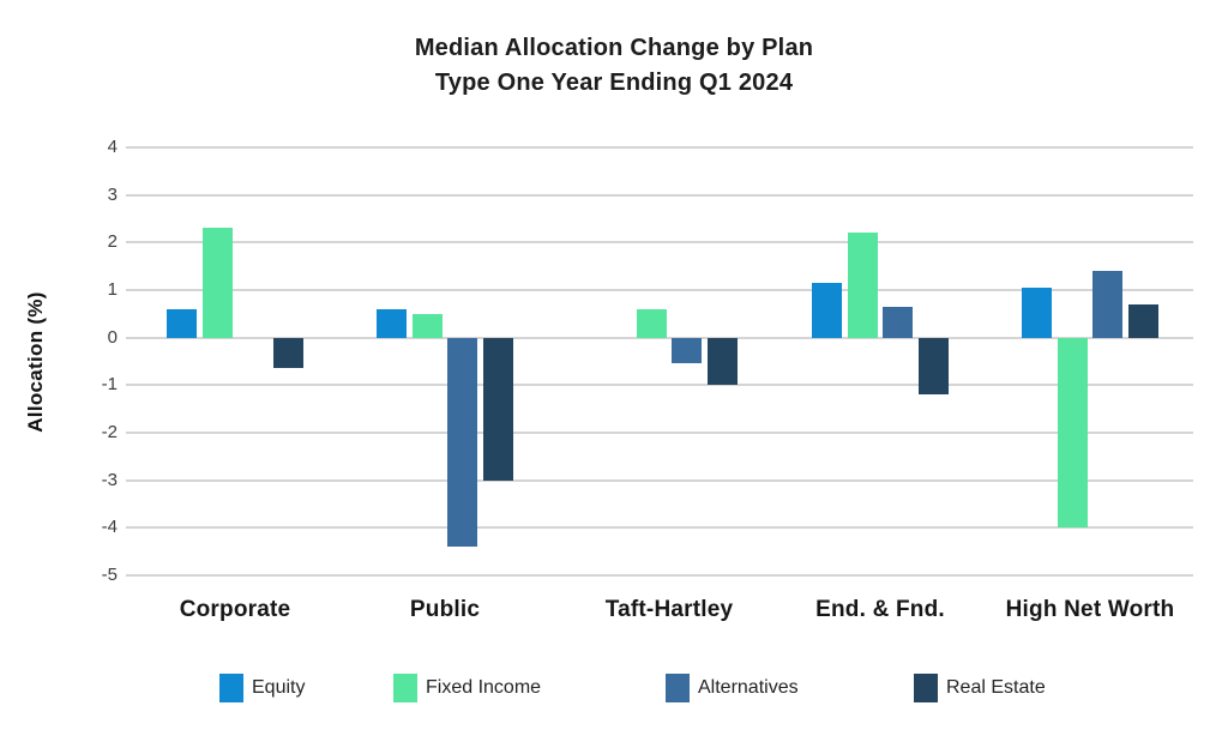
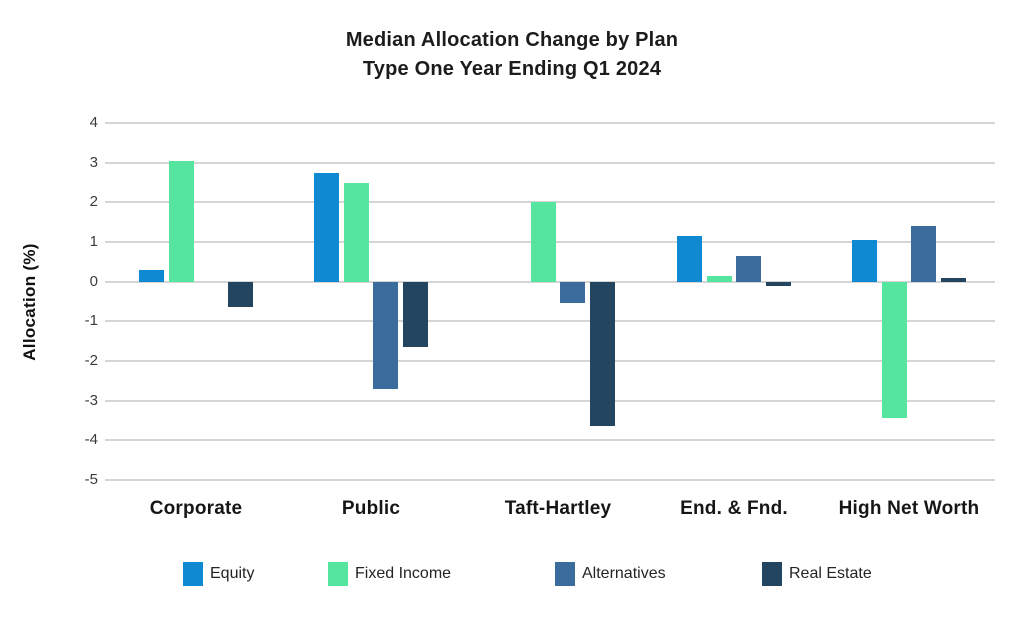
Equity/Corporate: 0.6 -> 0.3
Fixed Income/Corporate: 2.3 -> 3.0
Equity/Public: 0.6 -> 2.8
Fixed Income/Public: 0.5 -> 2.5
Alternatives/Public: -4.4 -> -2.7
Real Estate/Public: -3.0 -> -1.6
Fixed Income/Taft-Hartley: 0.6 -> 2.0
Real Estate/Taft-Hartley: -1.0 -> -3.6
Fixed Income/End. & Fnd.: 2.2 -> 0.1
Real Estate/End. & Fnd.: -1.2 -> -0.1
Fixed Income/High Net Worth: -4.0 -> -3.5
Real Estate/High Net Worth: 0.7 -> 0.1
